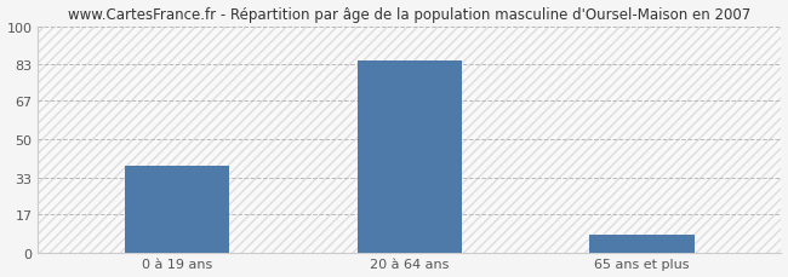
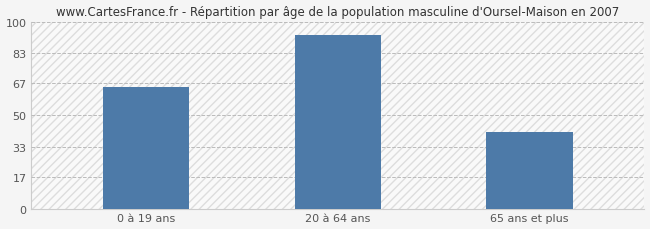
0 à 19 ans: 38 -> 65
20 à 64 ans: 85 -> 93
65 ans et plus: 8 -> 41
